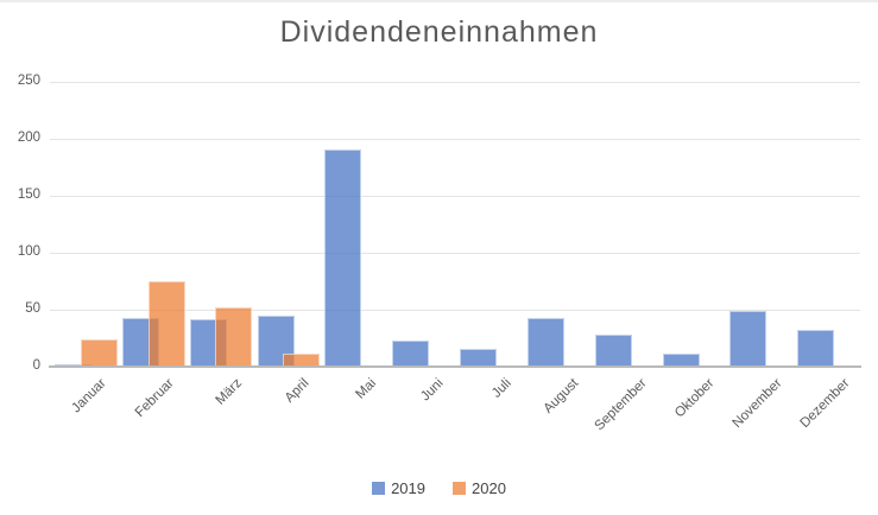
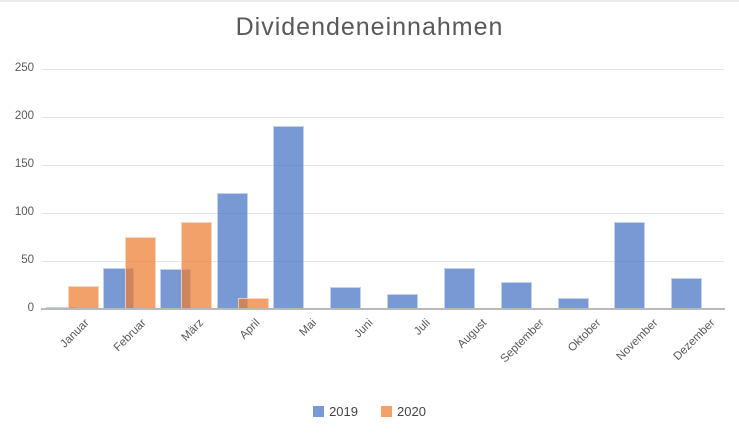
2020/März: 50 -> 90
2019/April: 40 -> 120
2019/November: 50 -> 90
